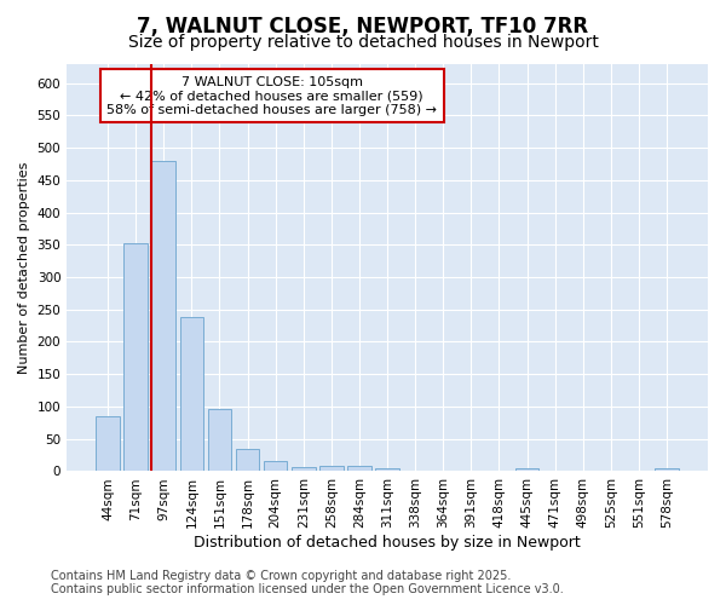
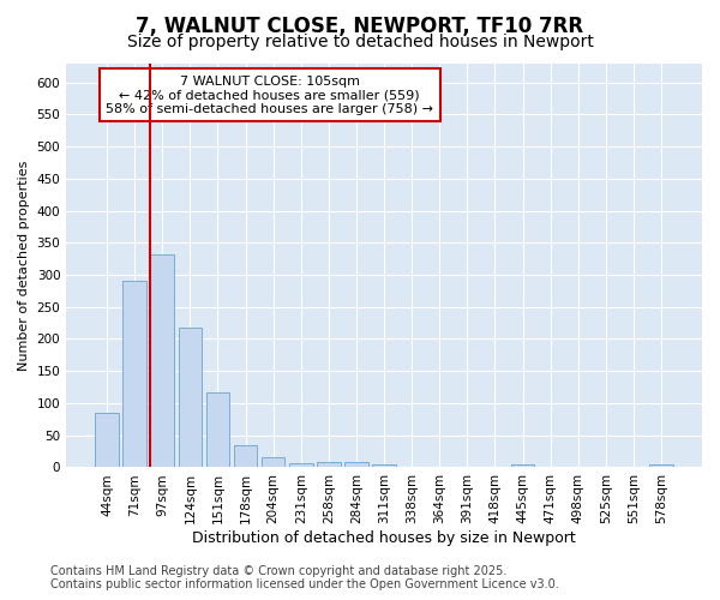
71sqm: 352 -> 290
97sqm: 480 -> 332
124sqm: 238 -> 218
151sqm: 96 -> 116
